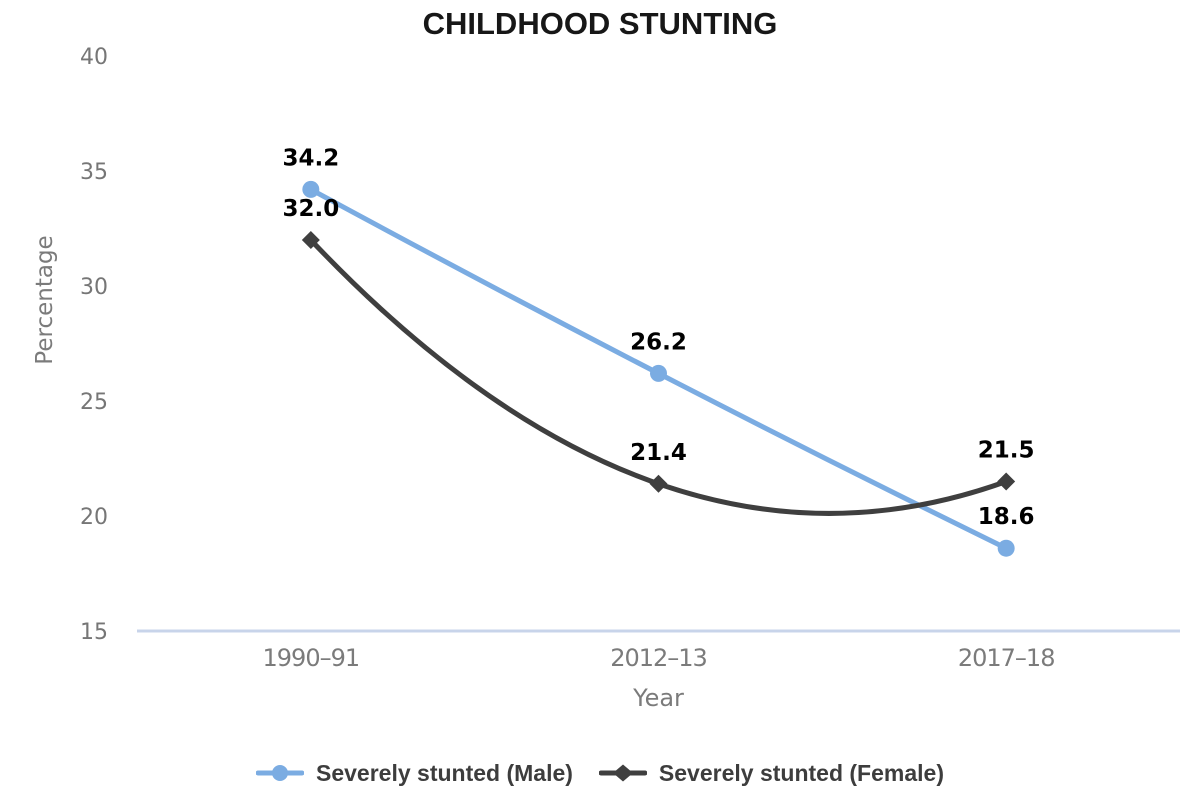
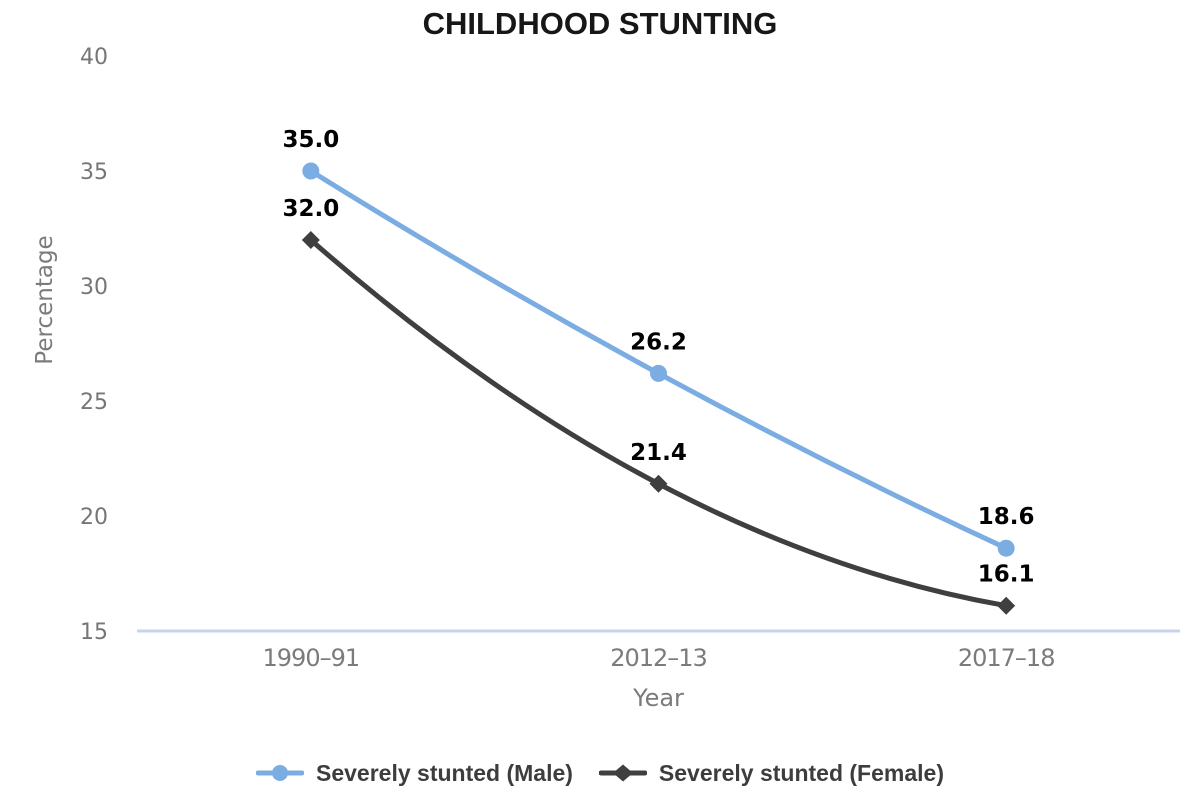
Severely stunted (Male)/1990–91: 34.2 -> 35.0
Severely stunted (Female)/2017–18: 21.5 -> 16.1
